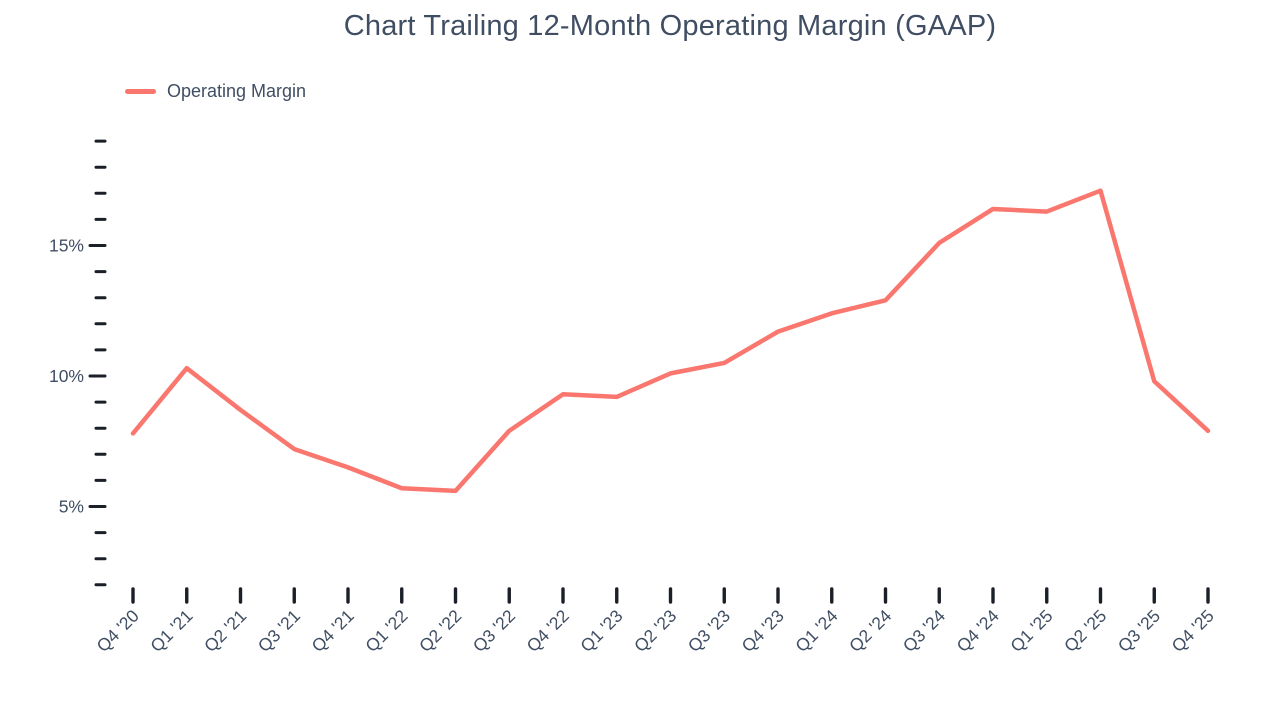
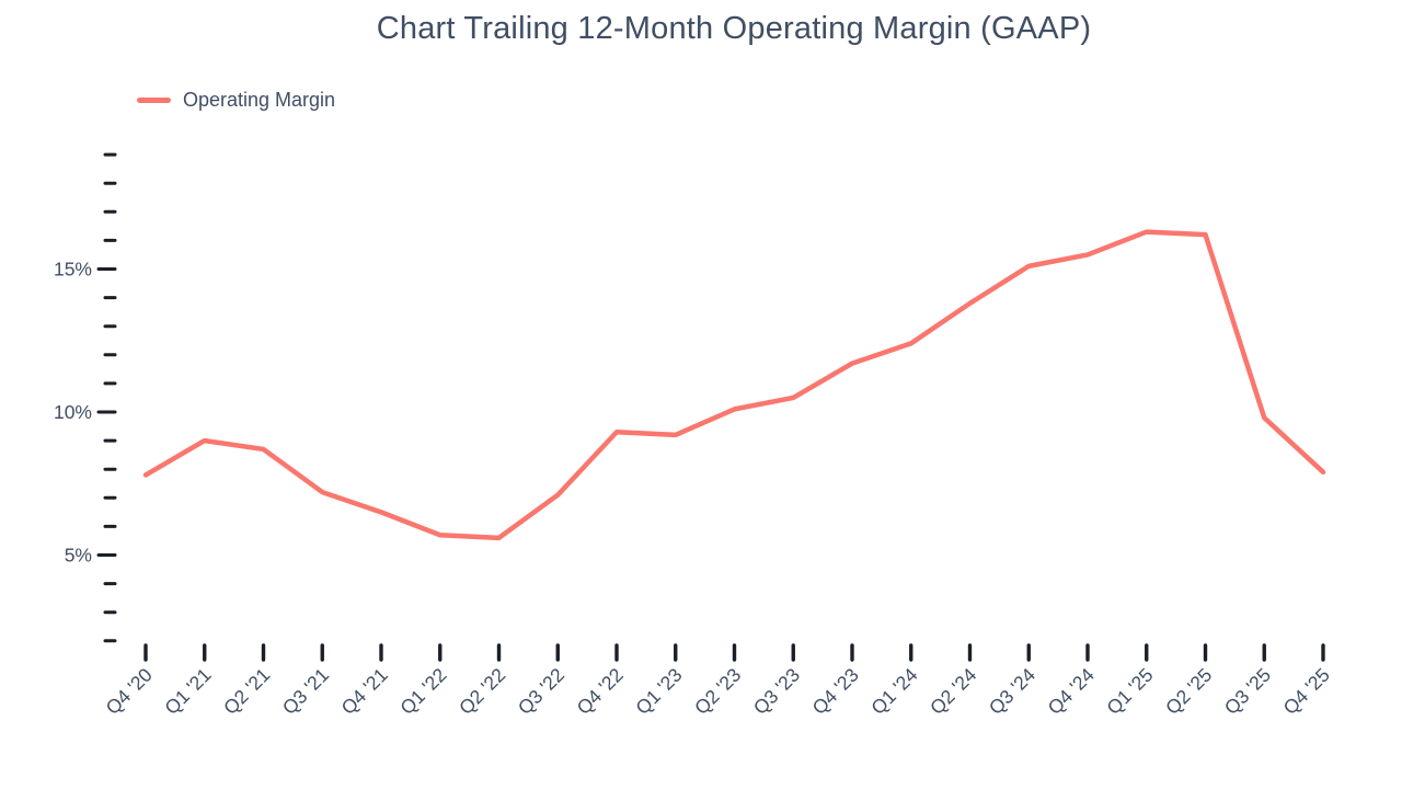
Q1 '21: 10.3% -> 9.0%
Q3 '22: 7.9% -> 7.1%
Q2 '24: 12.9% -> 13.8%
Q4 '24: 16.4% -> 15.5%
Q2 '25: 17.1% -> 16.2%
